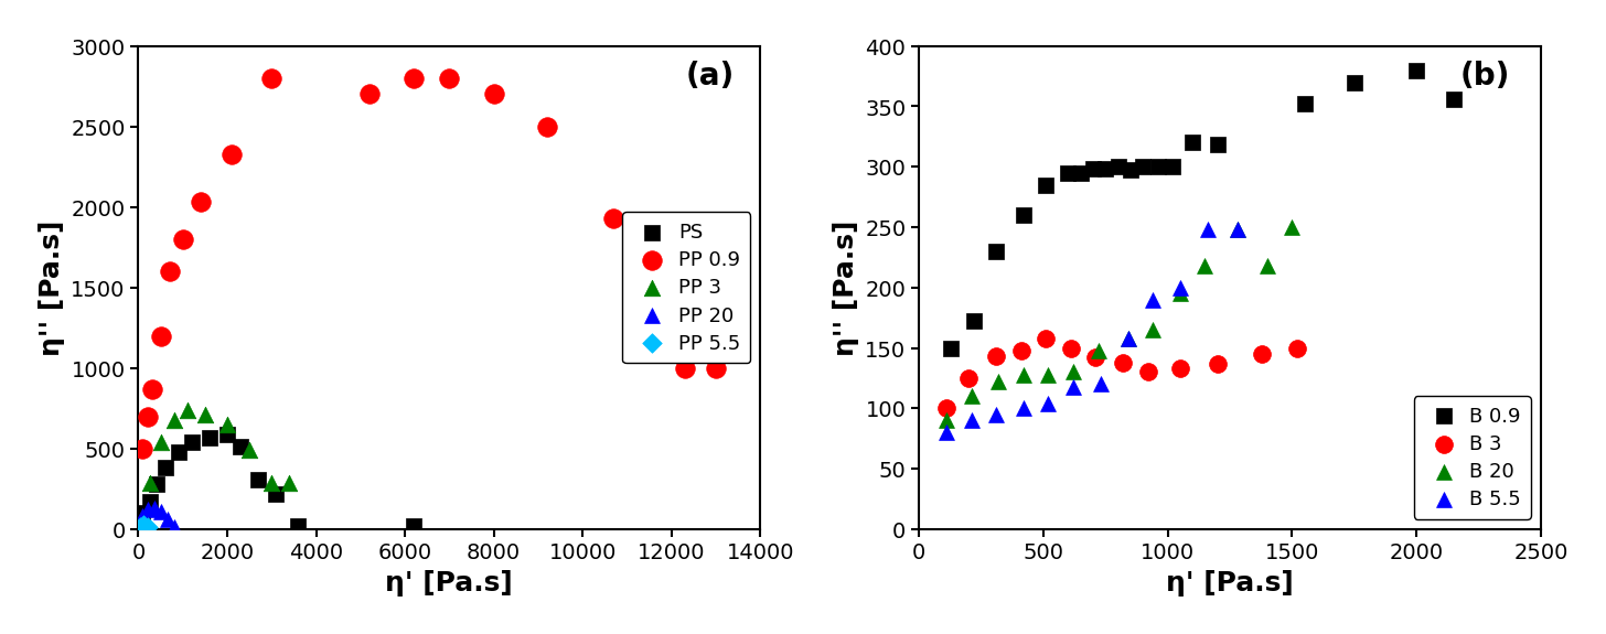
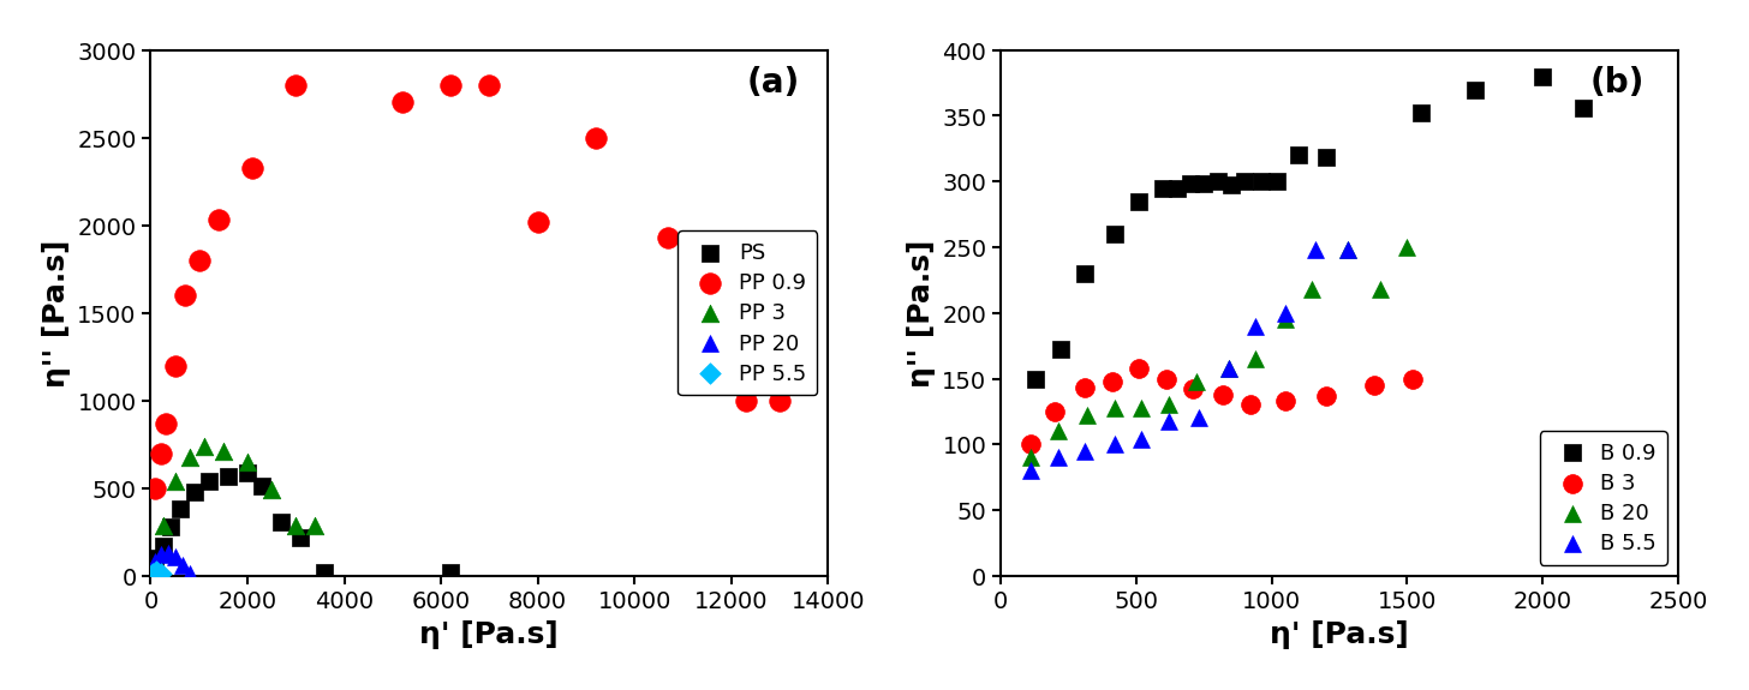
PP 0.9/8000: 2700 -> 2020
